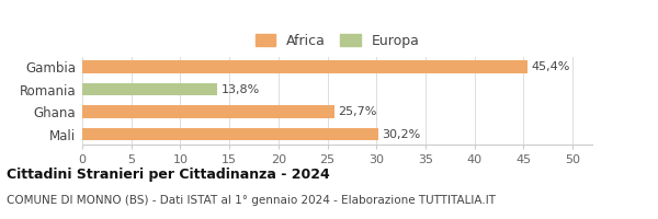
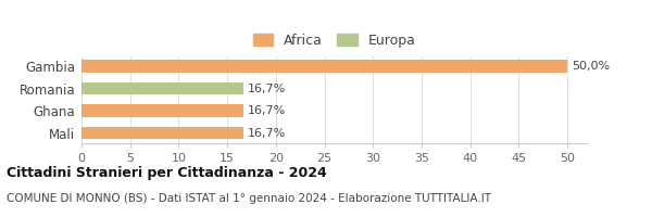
Gambia: 45,4% -> 50,0%
Romania: 13,8% -> 16,7%
Ghana: 25,7% -> 16,7%
Mali: 30,2% -> 16,7%
